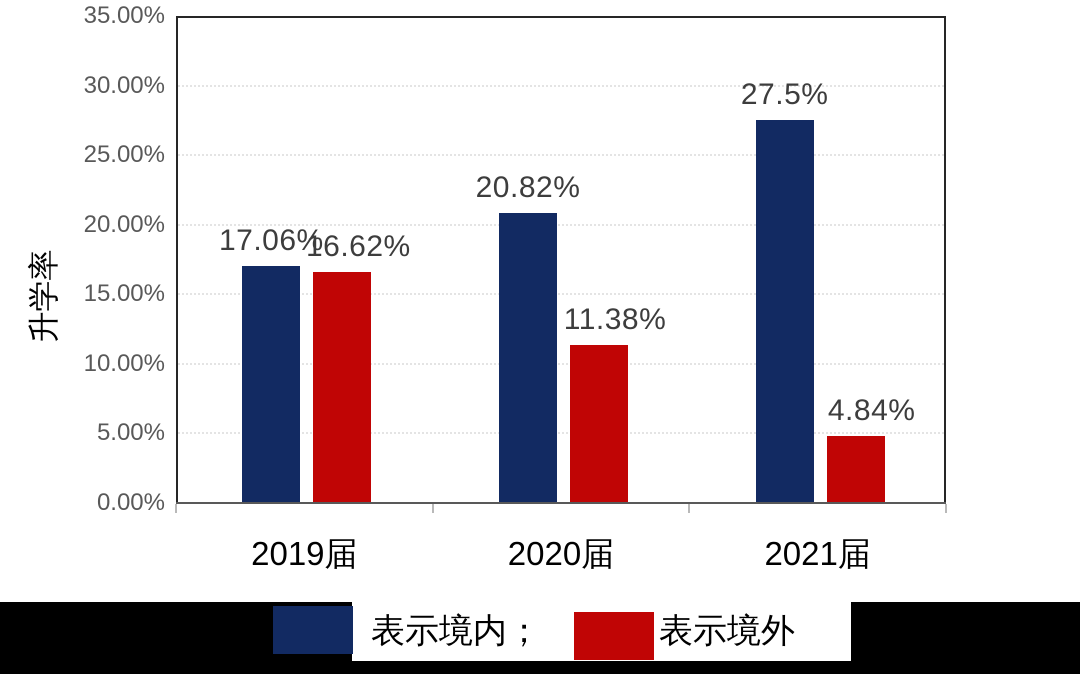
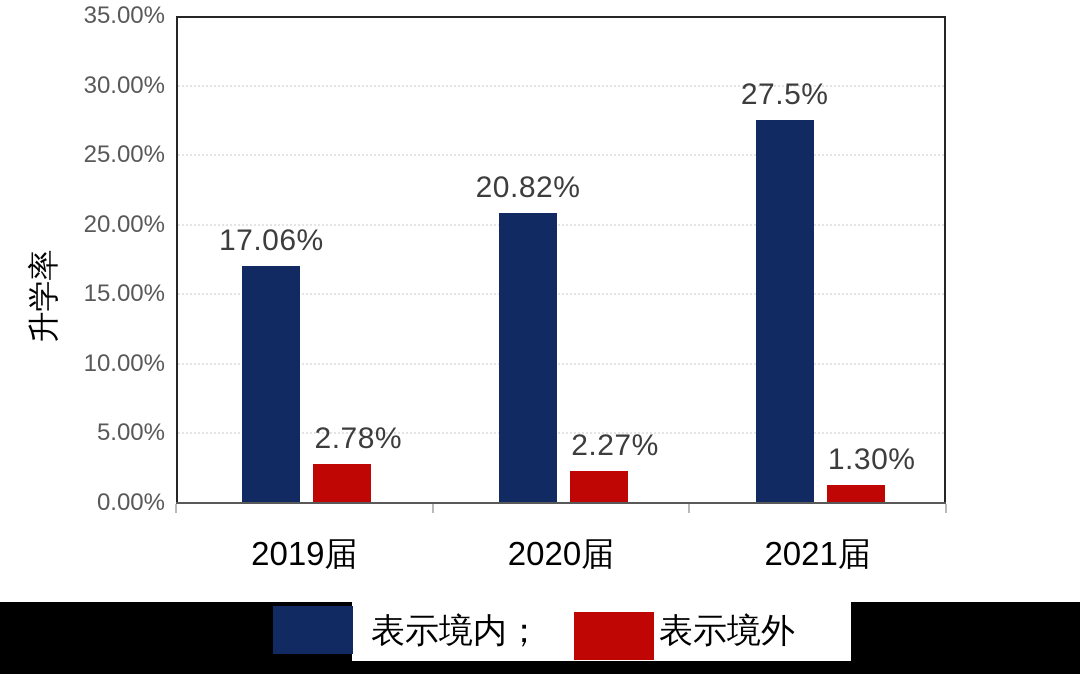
表示境外/2019届: 16.62% -> 2.78%
表示境外/2020届: 11.38% -> 2.27%
表示境外/2021届: 4.84% -> 1.30%
